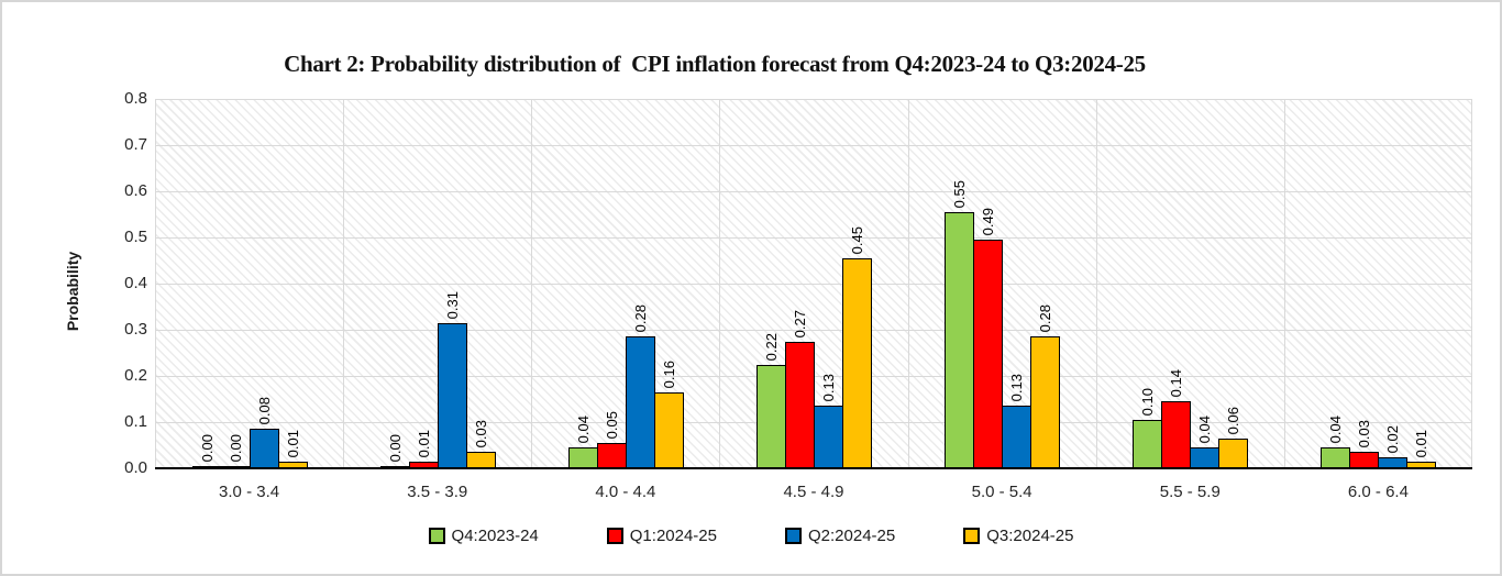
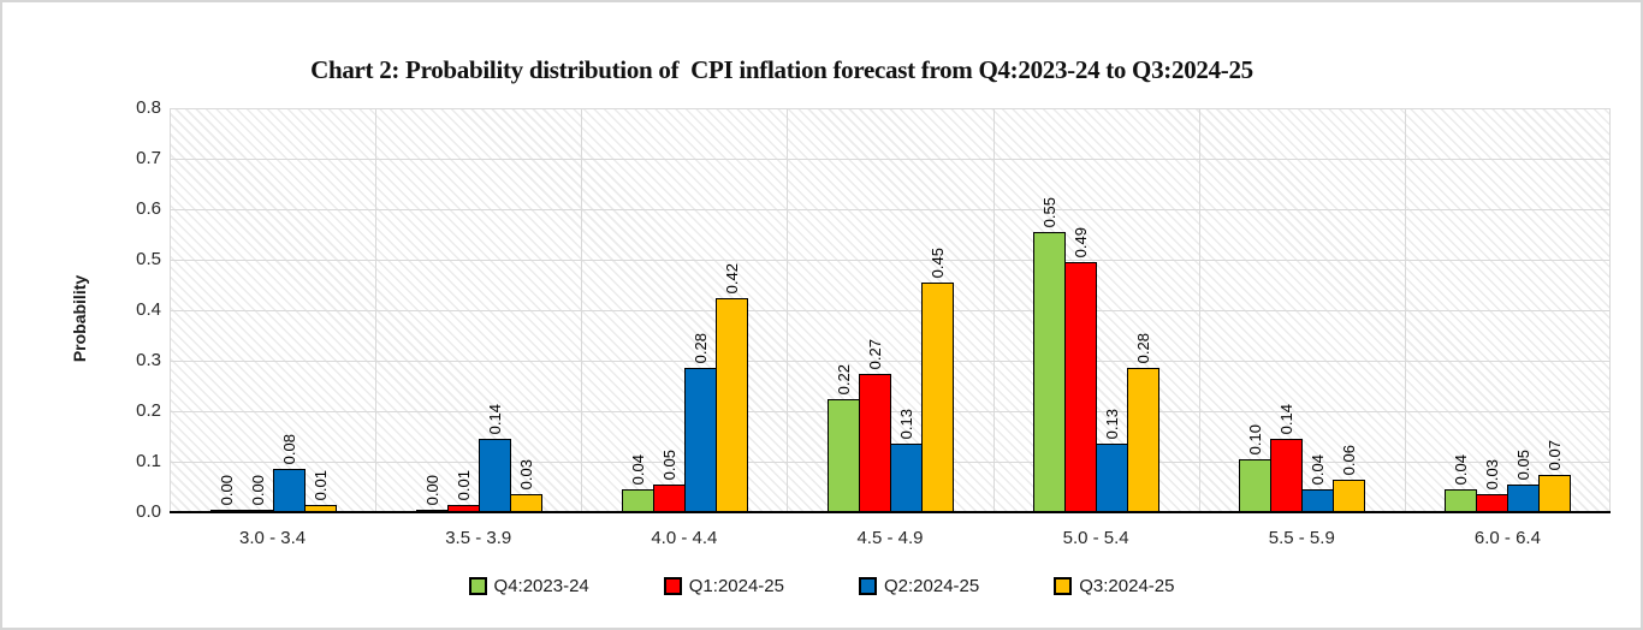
Q2:2024-25/3.5 - 3.9: 0.31 -> 0.14
Q3:2024-25/4.0 - 4.4: 0.16 -> 0.42
Q2:2024-25/6.0 - 6.4: 0.02 -> 0.05
Q3:2024-25/6.0 - 6.4: 0.01 -> 0.07
